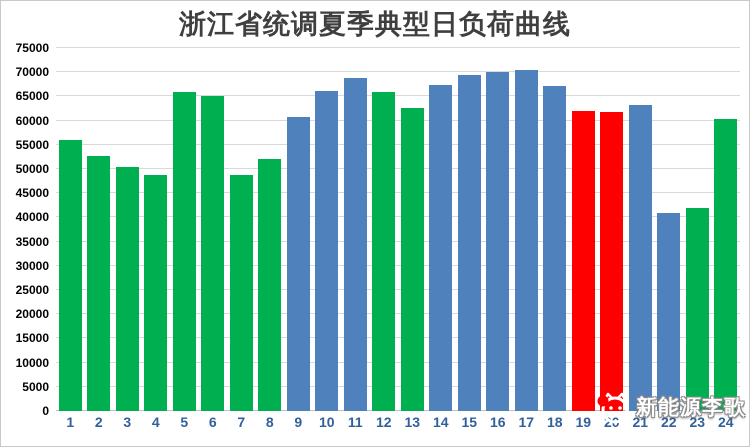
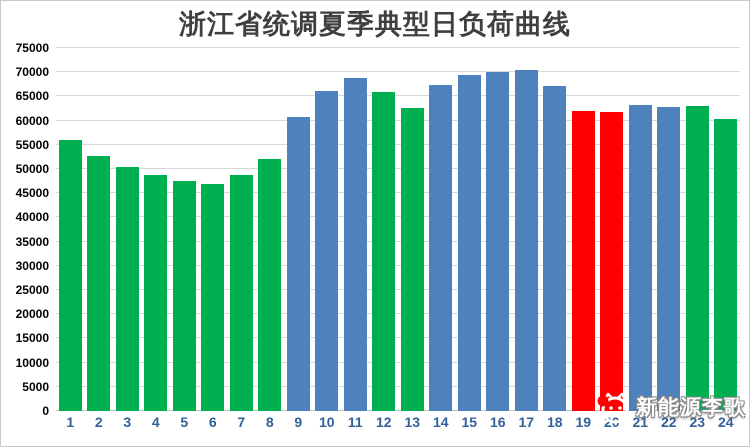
5: 66000 -> 48000
6: 65000 -> 47000
22: 41000 -> 63000
23: 42000 -> 63000
